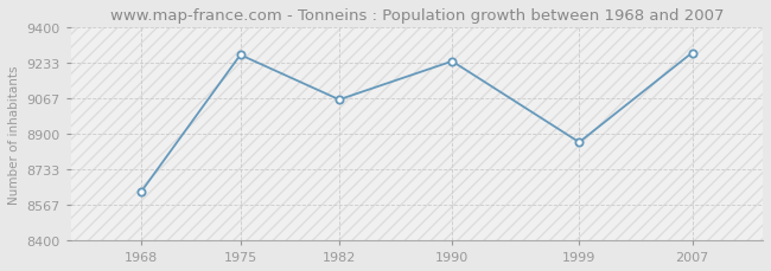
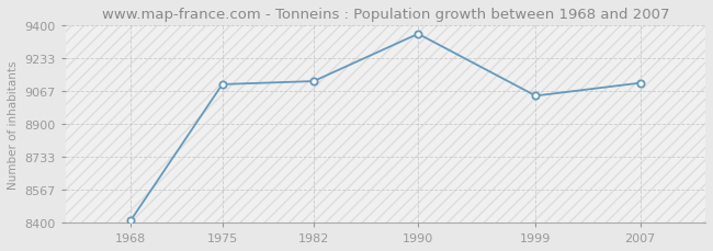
1968: 8630 -> 8410
1975: 9270 -> 9100
1982: 9060 -> 9120
1990: 9240 -> 9360
1999: 8860 -> 9040
2007: 9280 -> 9110
